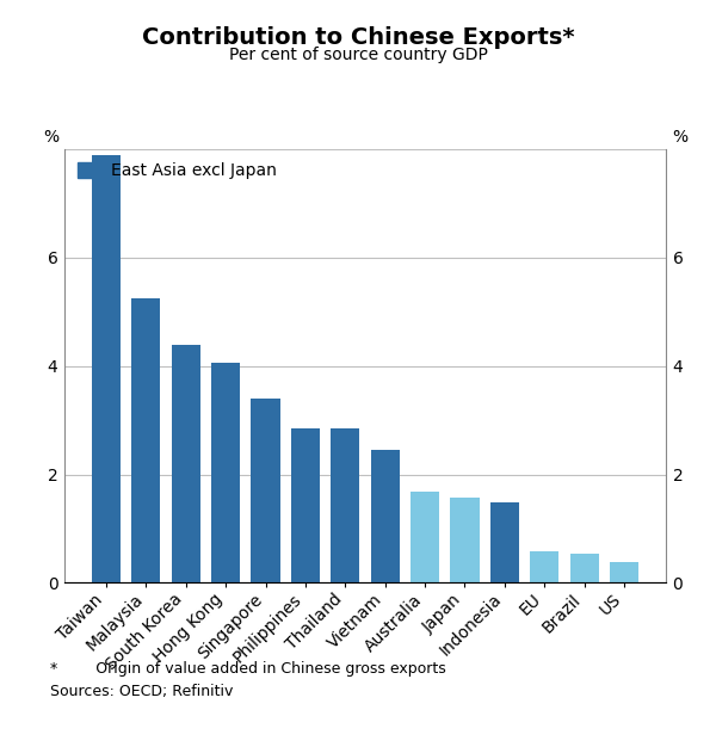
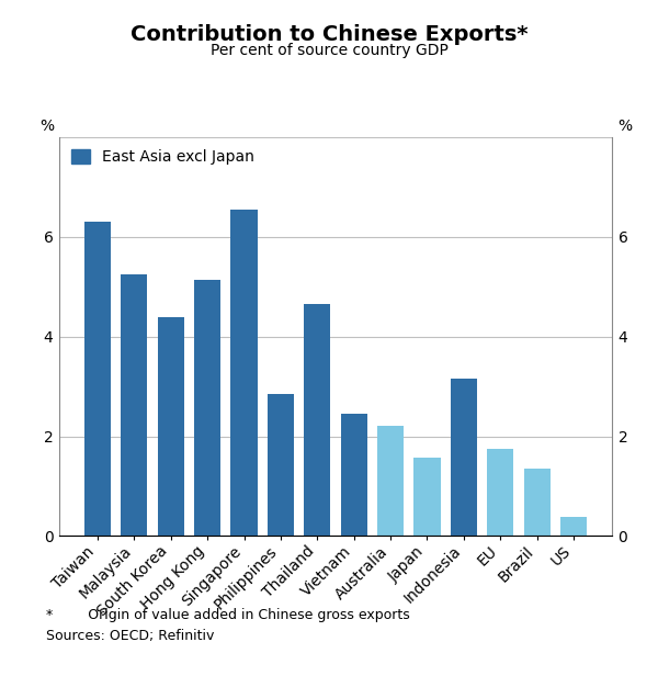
Taiwan: 7.90 -> 6.30
Hong Kong: 4.05 -> 5.15
Singapore: 3.40 -> 6.55
Thailand: 2.85 -> 4.65
Australia: 1.67 -> 2.20
Indonesia: 1.48 -> 3.15
EU: 0.58 -> 1.75
Brazil: 0.53 -> 1.35
